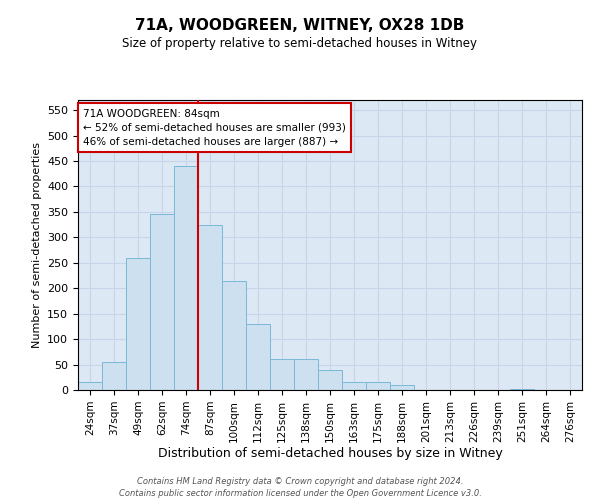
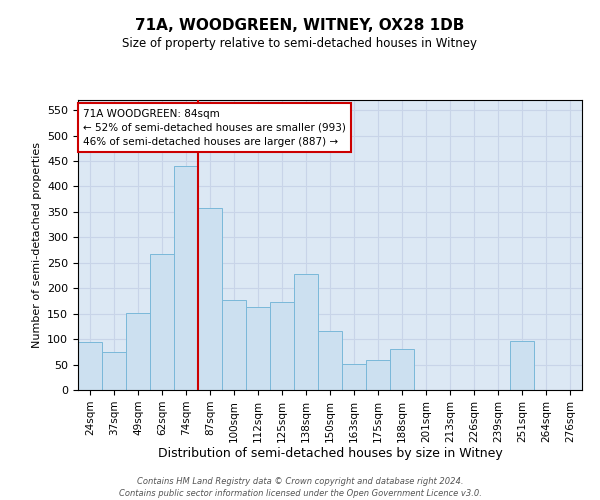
24sqm: 15 -> 94
37sqm: 55 -> 74
49sqm: 260 -> 152
62sqm: 345 -> 268
87sqm: 325 -> 358
100sqm: 215 -> 176
112sqm: 130 -> 164
125sqm: 60 -> 172
138sqm: 60 -> 228
150sqm: 40 -> 116
163sqm: 15 -> 52
175sqm: 15 -> 58
188sqm: 10 -> 80
251sqm: 2 -> 96
